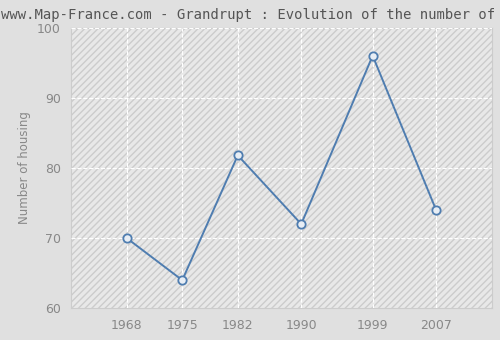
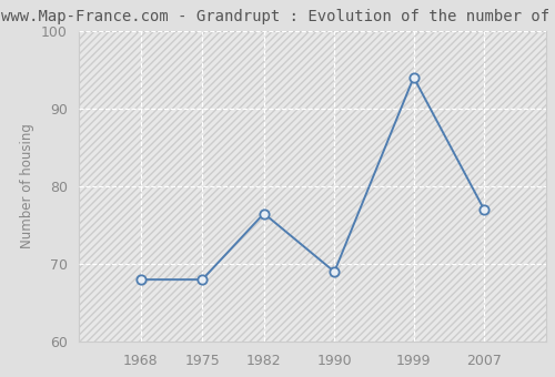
1968: 70.0 -> 68.0
1975: 64.0 -> 68.0
1982: 81.8 -> 76.5
1990: 72.0 -> 69.0
1999: 96.0 -> 94.0
2007: 74.0 -> 77.0
